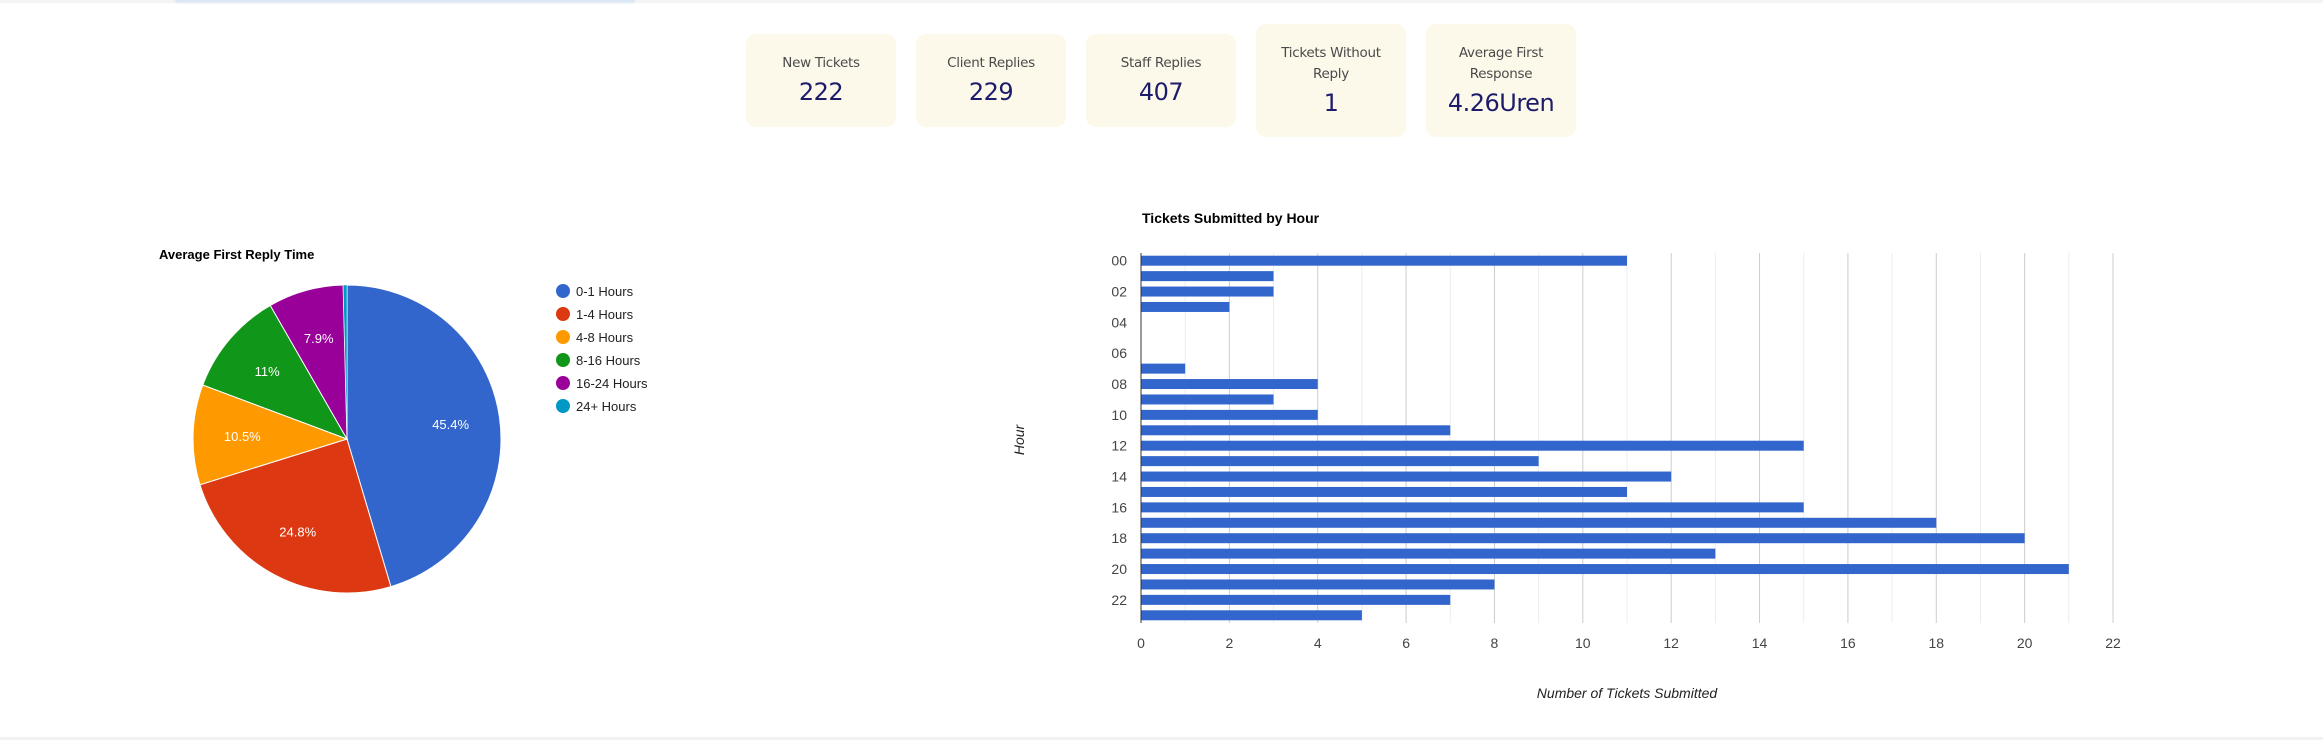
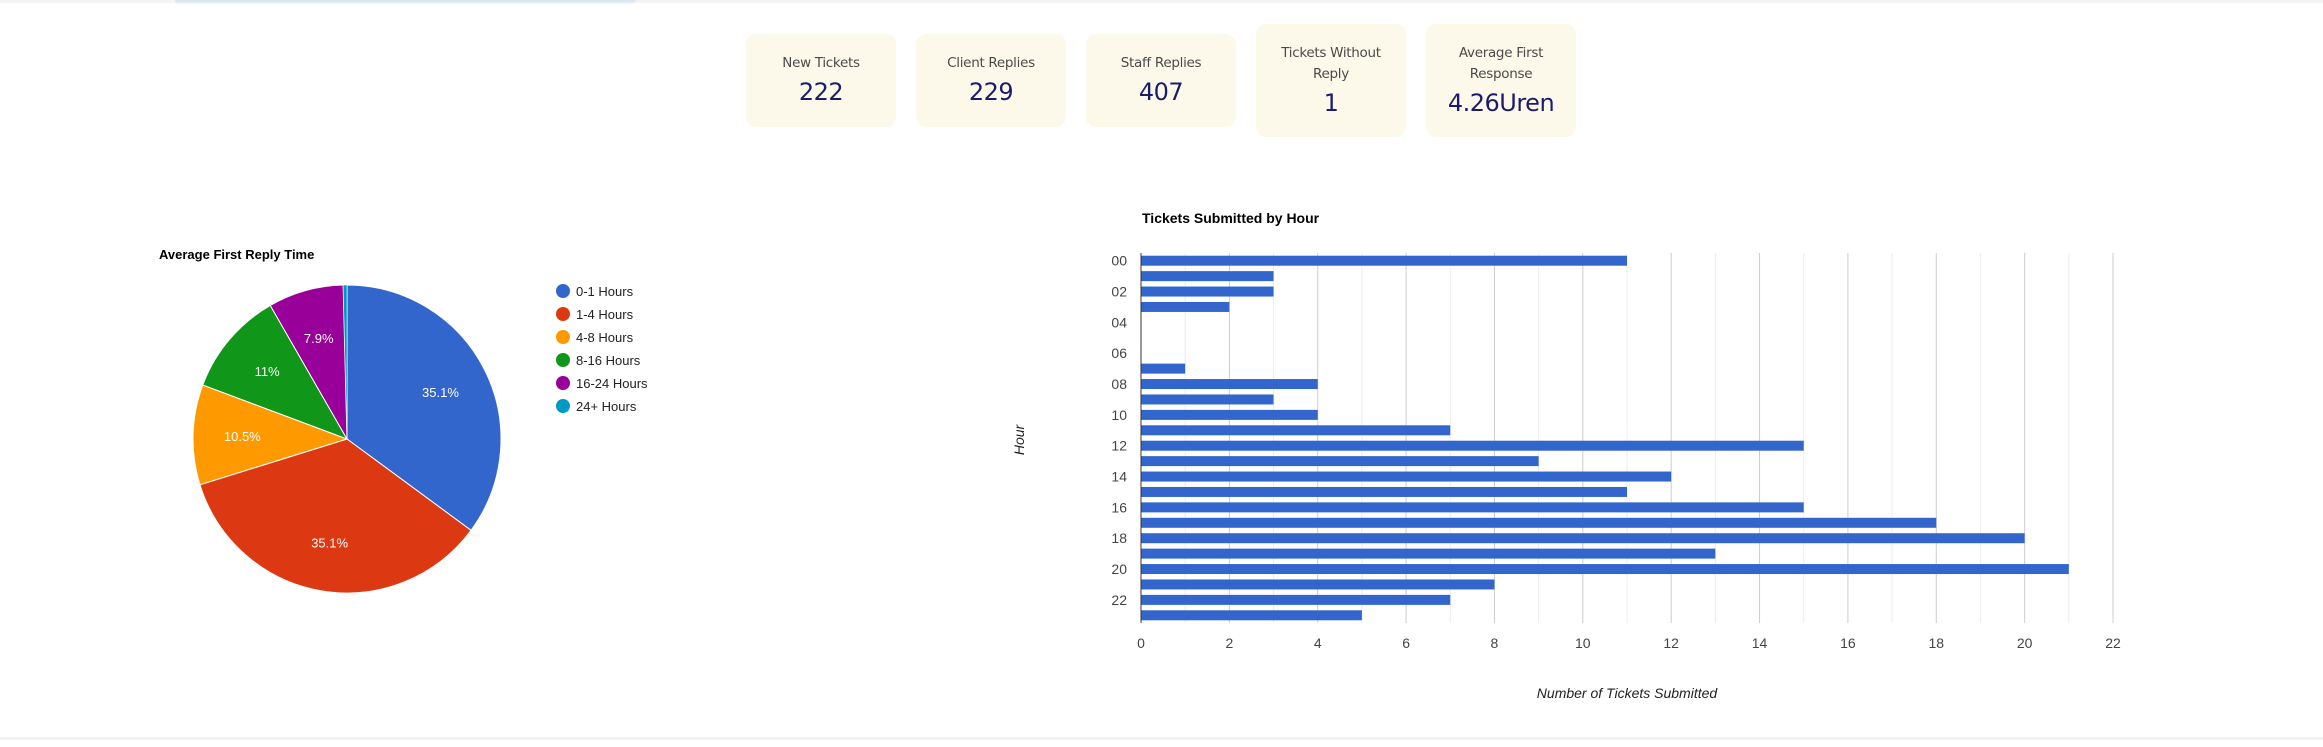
Average First Reply Time/0-1 Hours: 45.4% -> 35.1%
Average First Reply Time/1-4 Hours: 24.8% -> 35.1%
